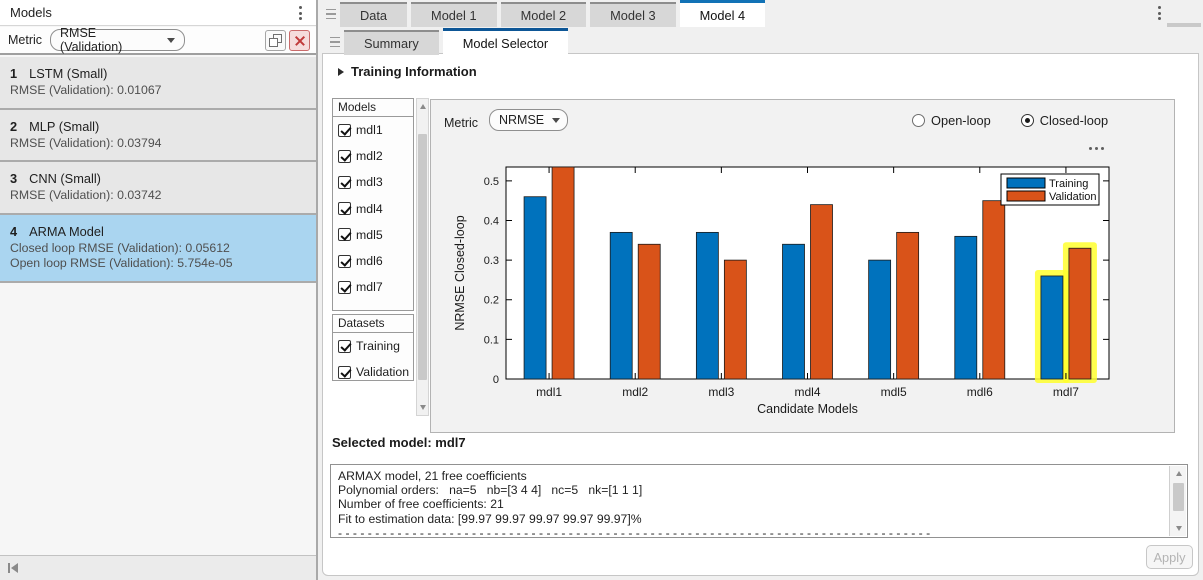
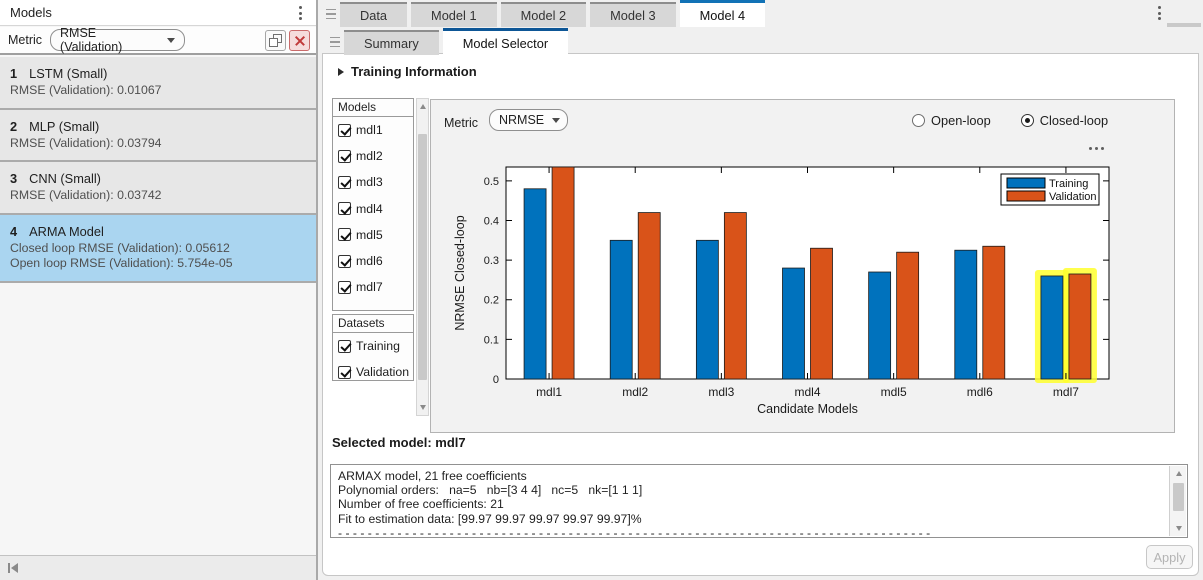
Training/mdl1: 0.46 -> 0.48
Training/mdl2: 0.37 -> 0.35
Validation/mdl2: 0.34 -> 0.42
Training/mdl3: 0.37 -> 0.35
Validation/mdl3: 0.30 -> 0.42
Training/mdl4: 0.34 -> 0.28
Validation/mdl4: 0.44 -> 0.33
Training/mdl5: 0.30 -> 0.27
Validation/mdl5: 0.37 -> 0.32
Training/mdl6: 0.36 -> 0.33
Validation/mdl6: 0.45 -> 0.34
Validation/mdl7: 0.33 -> 0.27
